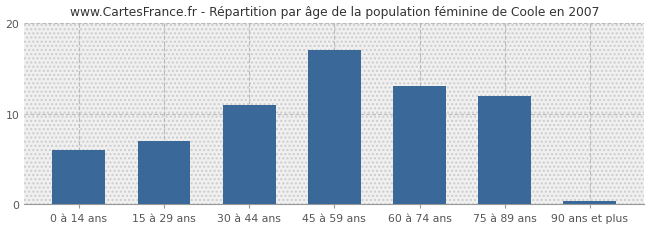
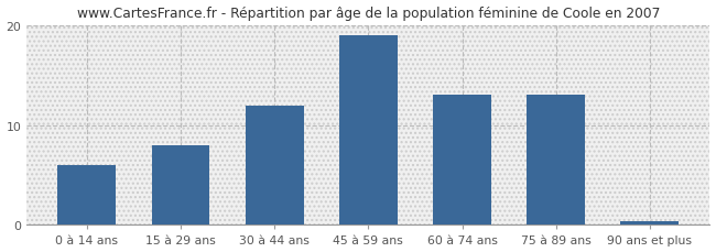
15 à 29 ans: 7.0 -> 8.0
30 à 44 ans: 11.0 -> 12.0
45 à 59 ans: 17.0 -> 19.0
75 à 89 ans: 12.0 -> 13.0
